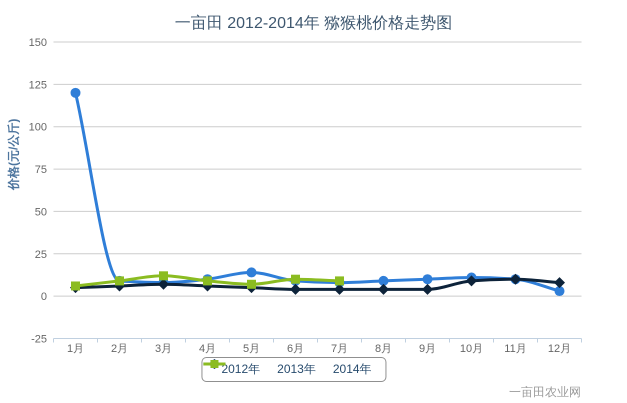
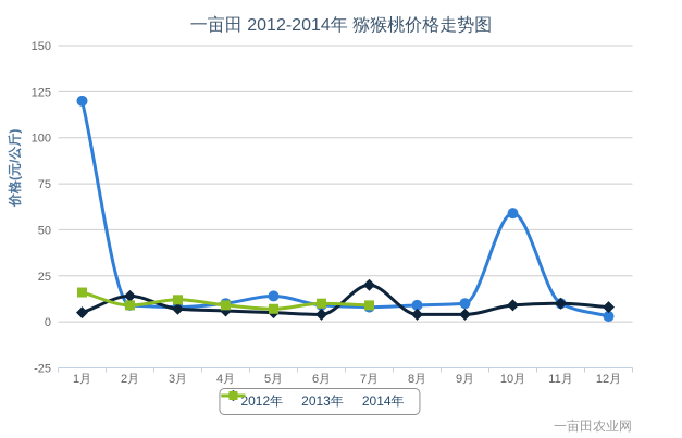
2014年/1月: 6 -> 16
2013年/2月: 6 -> 14
2013年/7月: 4 -> 20
2012年/10月: 11 -> 59
